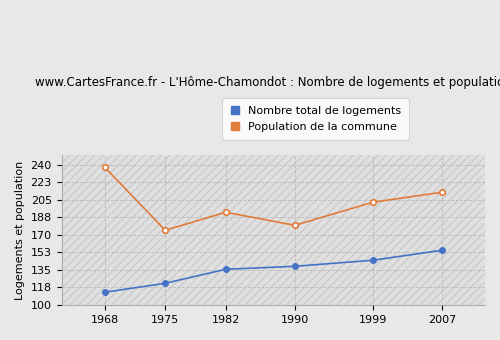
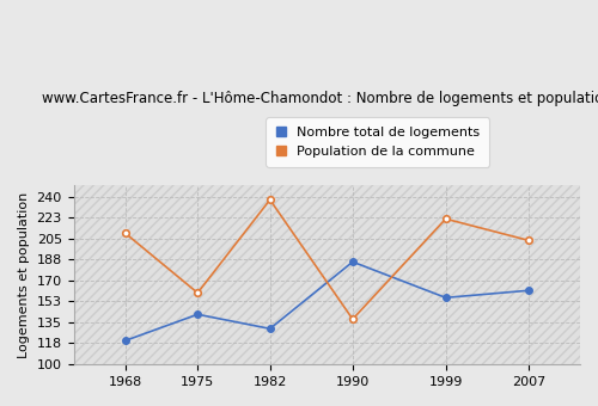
Nombre total de logements/1968: 113 -> 120
Population de la commune/1968: 238 -> 210
Nombre total de logements/1975: 122 -> 142
Population de la commune/1975: 175 -> 160
Nombre total de logements/1982: 136 -> 130
Population de la commune/1982: 193 -> 238
Nombre total de logements/1990: 139 -> 186
Population de la commune/1990: 180 -> 138
Nombre total de logements/1999: 145 -> 156
Population de la commune/1999: 203 -> 222
Nombre total de logements/2007: 155 -> 162
Population de la commune/2007: 213 -> 204
